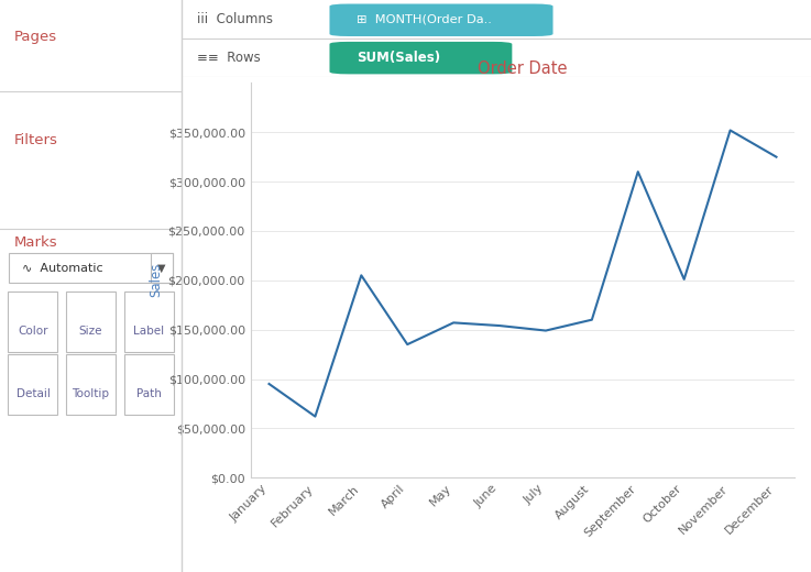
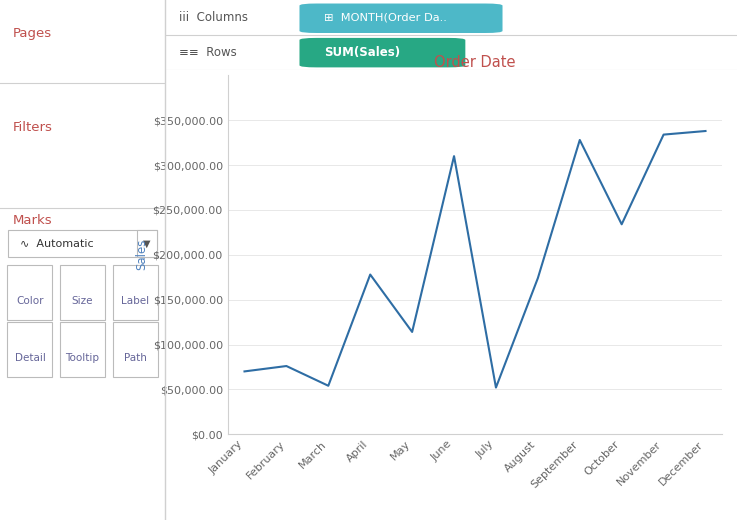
January: $95,000 -> $70,000
February: $62,000 -> $76,000
March: $205,000 -> $54,000
April: $135,000 -> $178,000
May: $157,000 -> $114,000
June: $154,000 -> $310,000
July: $149,000 -> $52,000
August: $160,000 -> $174,000
September: $310,000 -> $328,000
October: $201,000 -> $234,000
November: $352,000 -> $334,000
December: $325,000 -> $338,000
